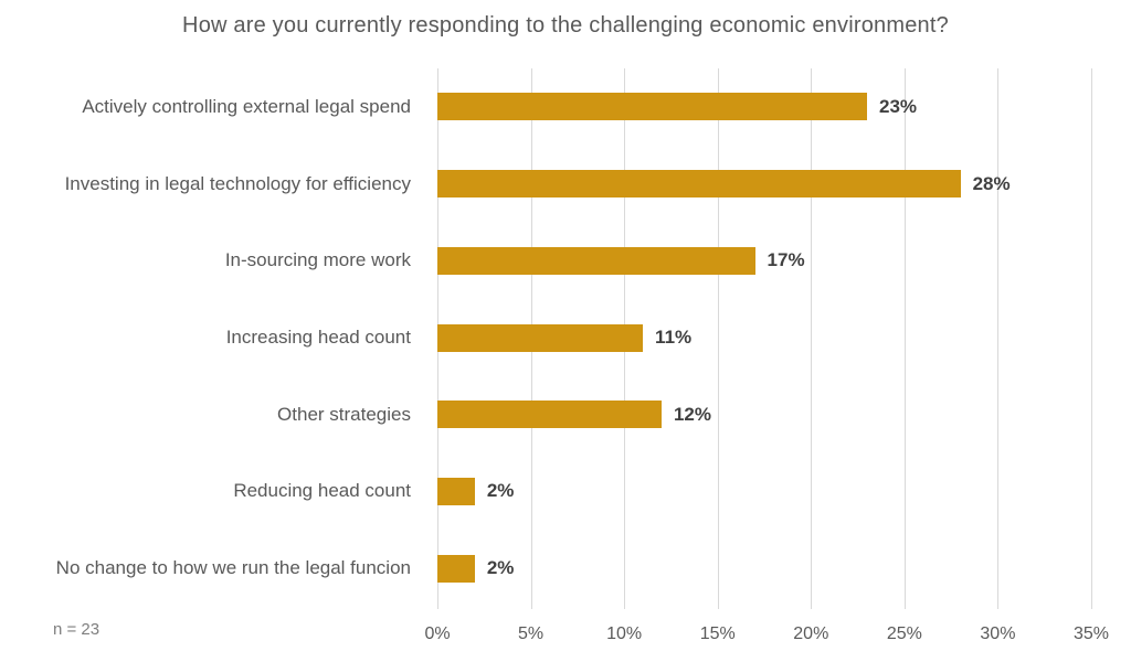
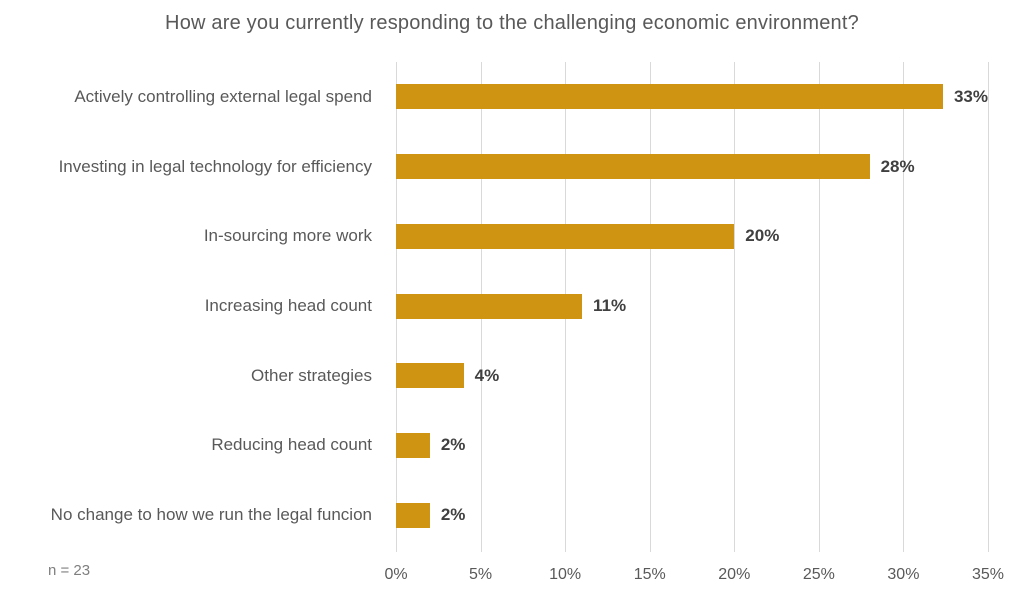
Actively controlling external legal spend: 23% -> 33%
In-sourcing more work: 17% -> 20%
Other strategies: 12% -> 4%
